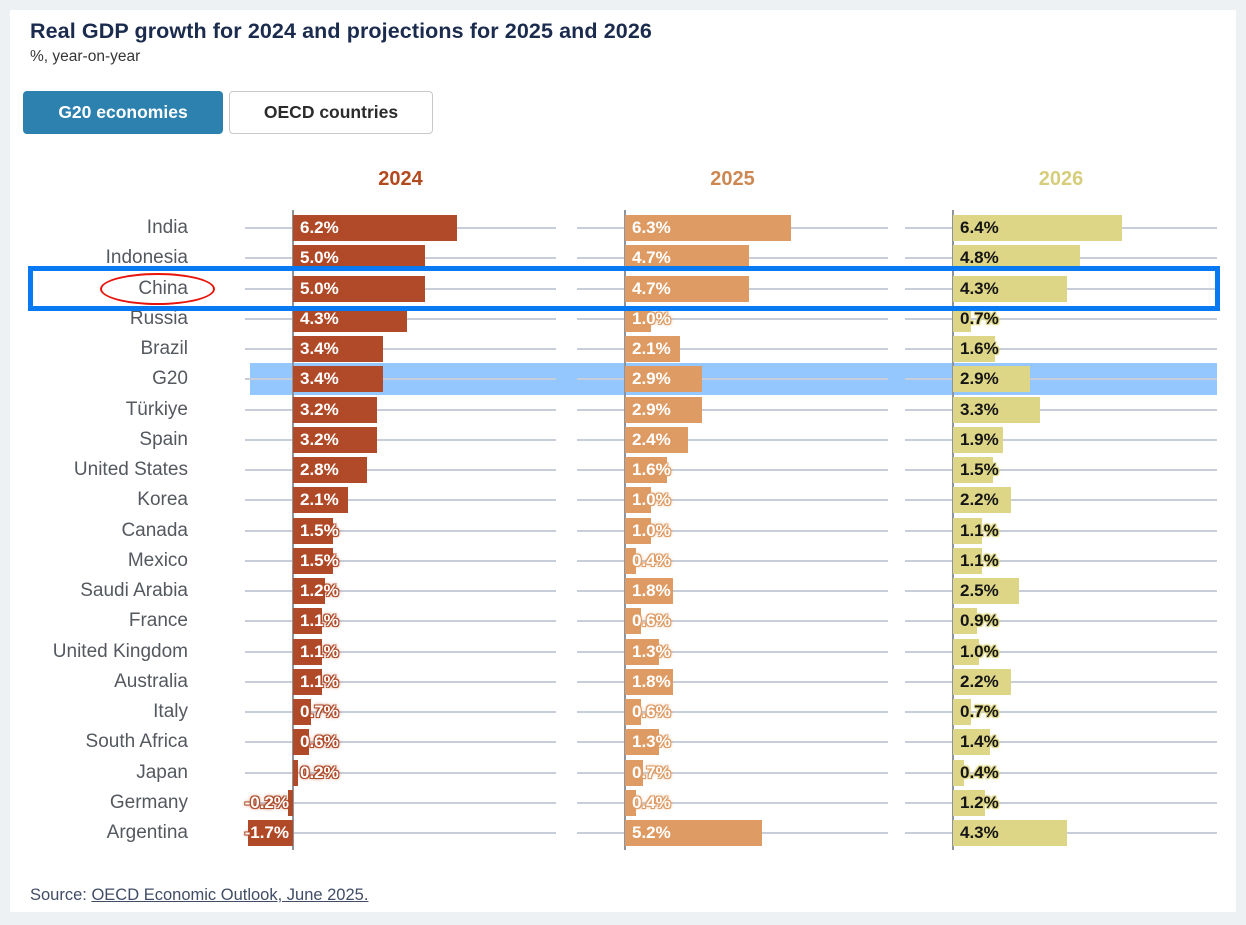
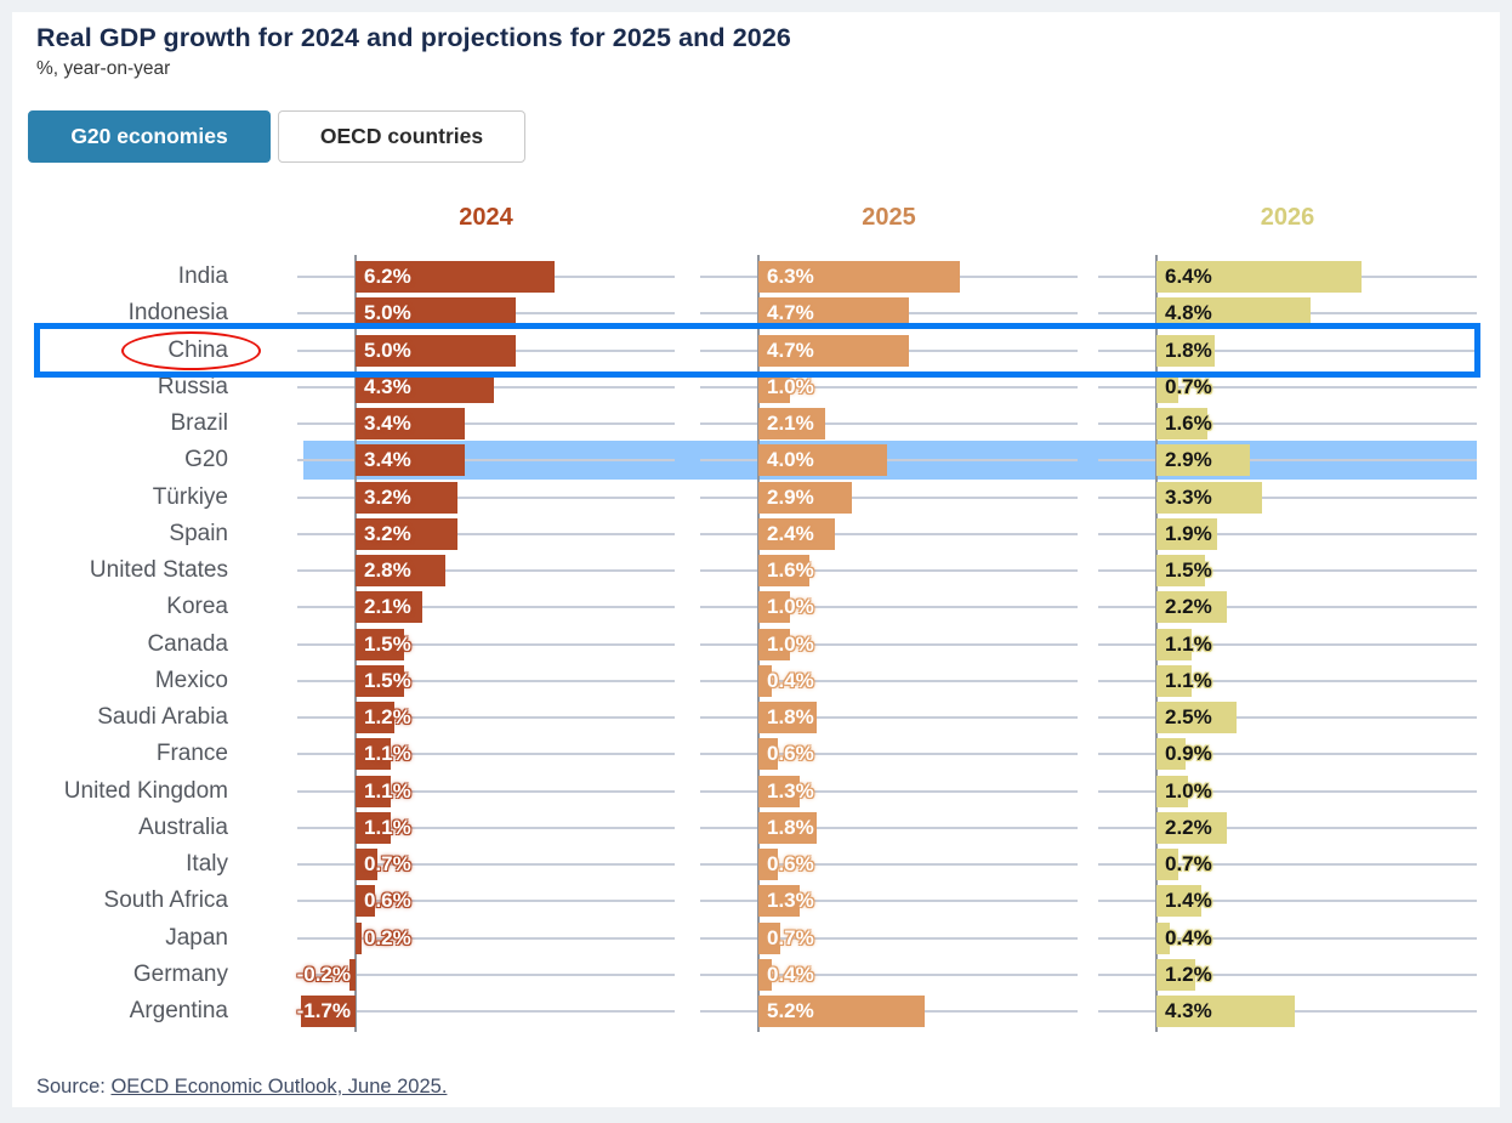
2026/China: 4.3% -> 1.8%
2025/G20: 2.9% -> 4.0%
